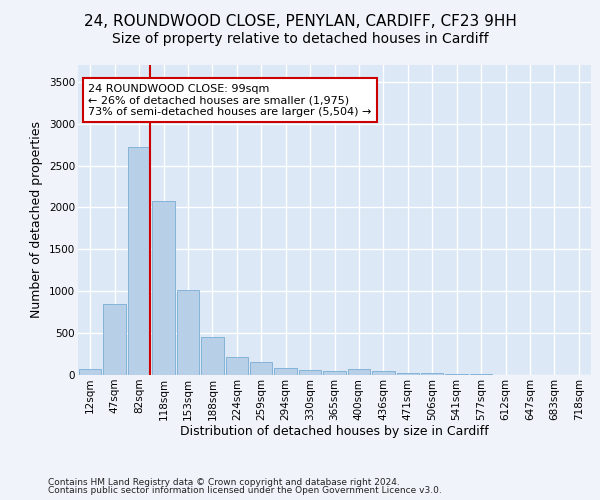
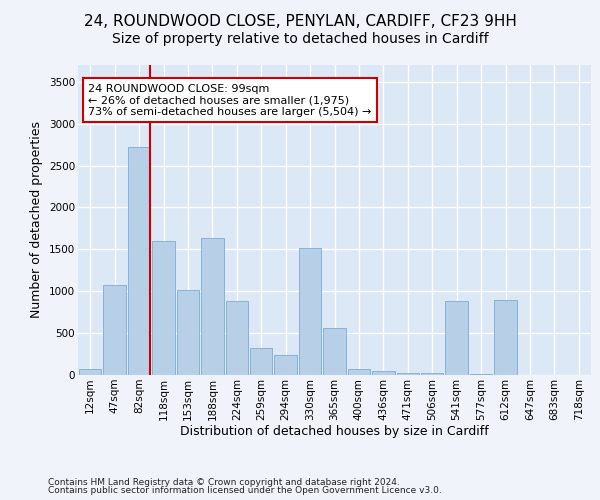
47sqm: 850 -> 1080
118sqm: 2080 -> 1600
188sqm: 460 -> 1640
224sqm: 210 -> 880
259sqm: 150 -> 320
294sqm: 80 -> 240
330sqm: 60 -> 1520
365sqm: 50 -> 560
541sqm: 10 -> 880
612sqm: 0 -> 900
